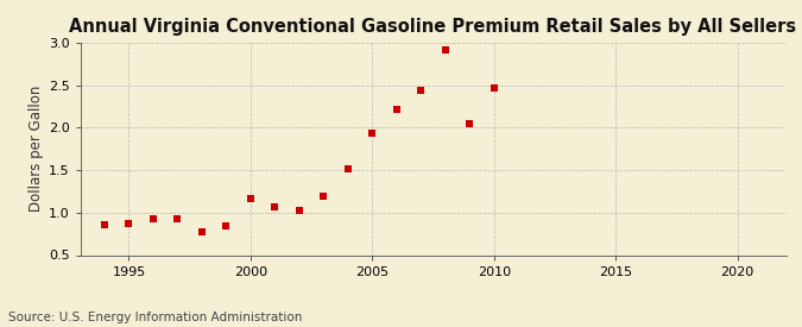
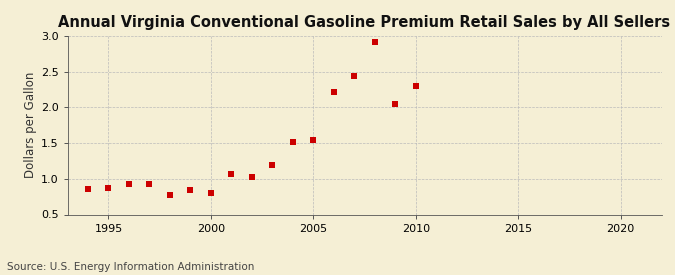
2000: 1.17 -> 0.80
2005: 1.94 -> 1.54
2010: 2.46 -> 2.30
